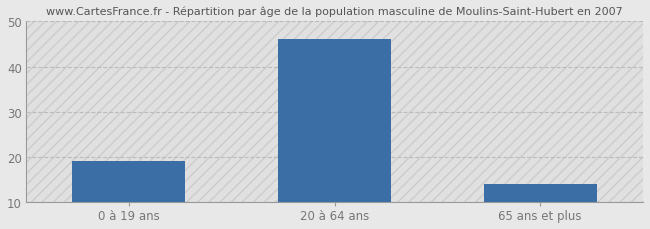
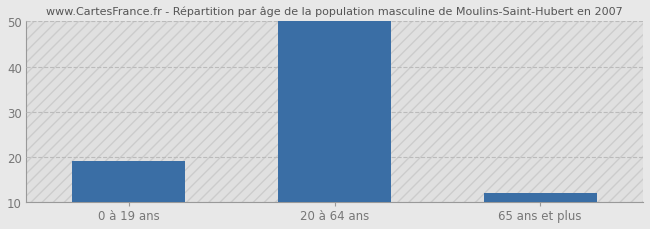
20 à 64 ans: 46 -> 50
65 ans et plus: 14 -> 12
